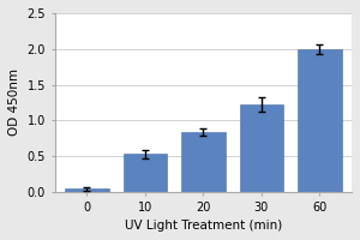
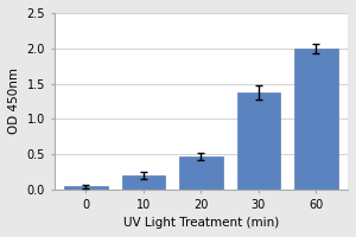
10: 0.53 -> 0.20
20: 0.83 -> 0.46
30: 1.23 -> 1.38
